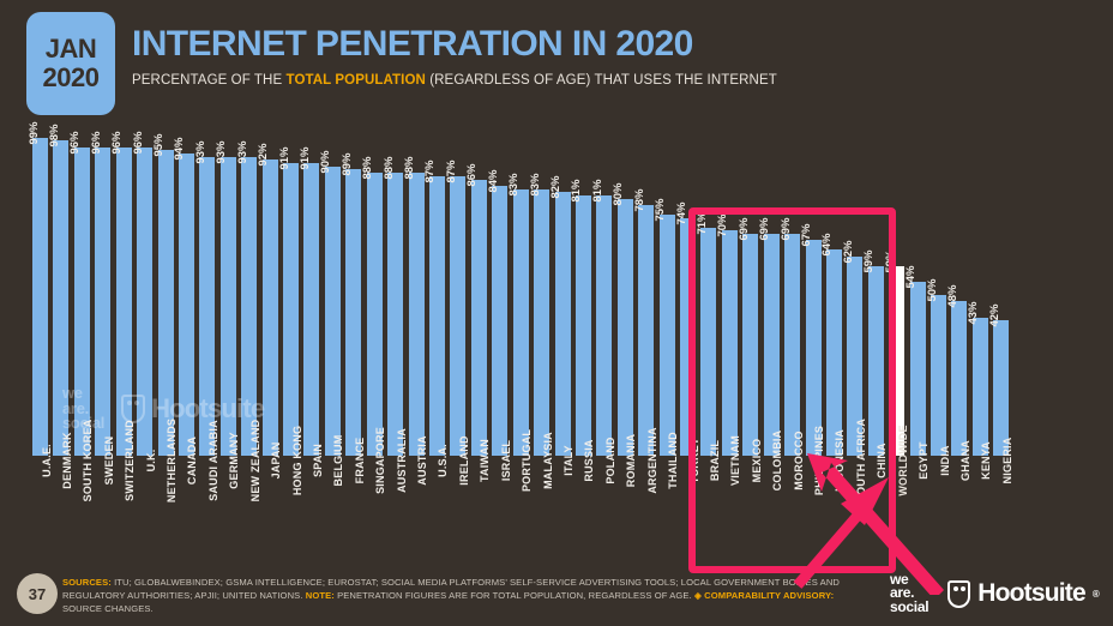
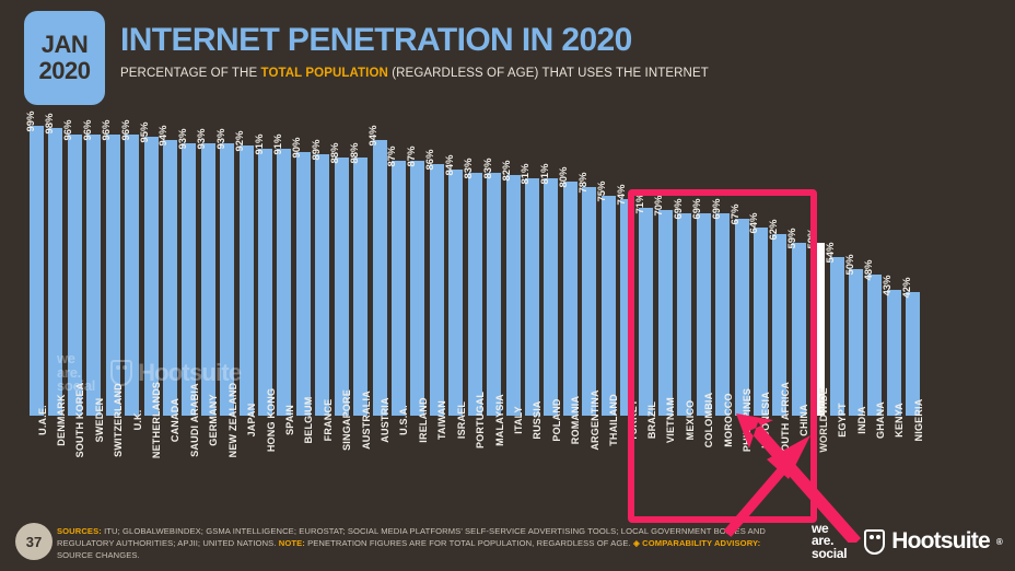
AUSTRIA: 88% -> 94%
